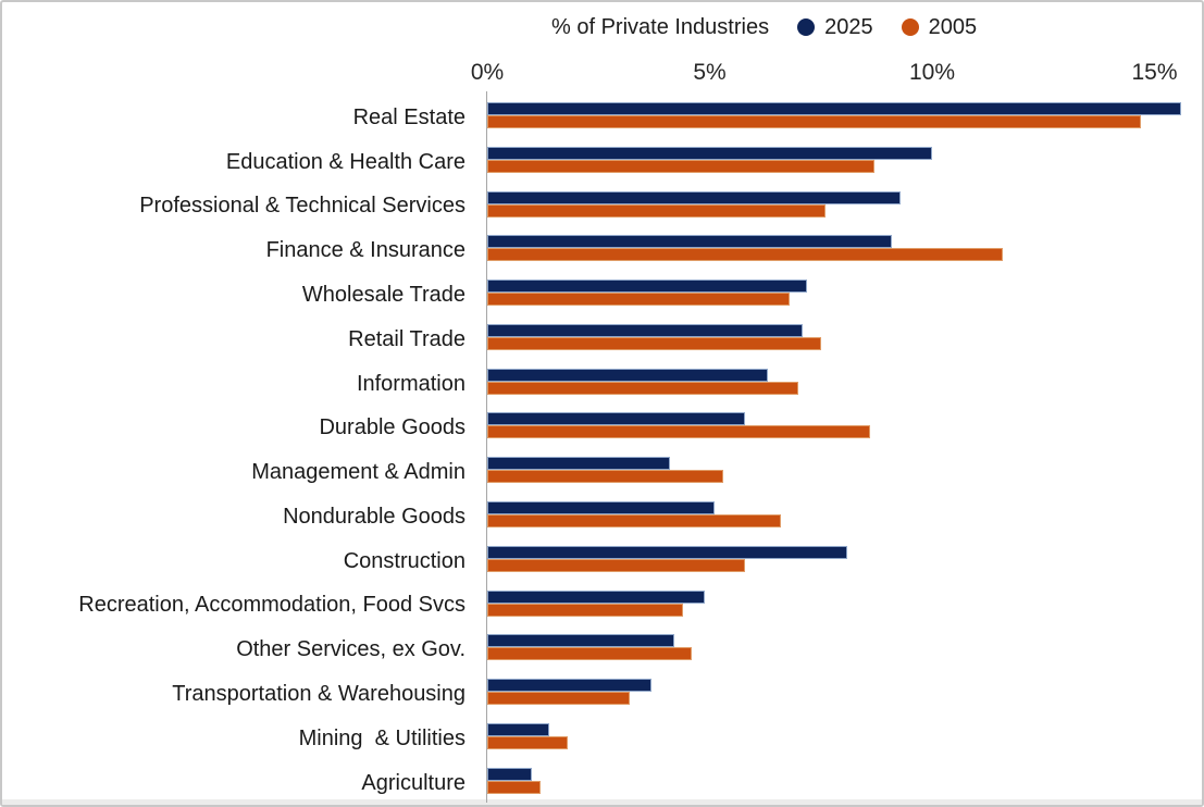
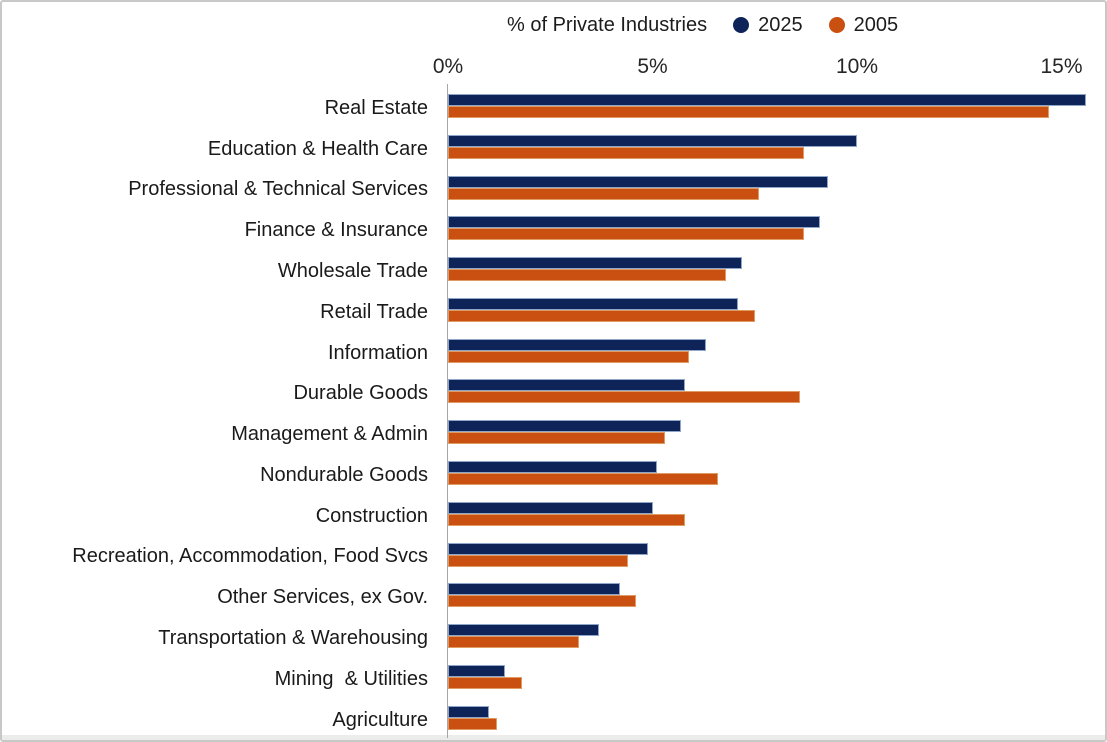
2005/Finance & Insurance: 11.6% -> 8.7%
2005/Information: 7.0% -> 5.9%
2025/Management & Admin: 4.1% -> 5.7%
2025/Construction: 8.1% -> 5.0%
